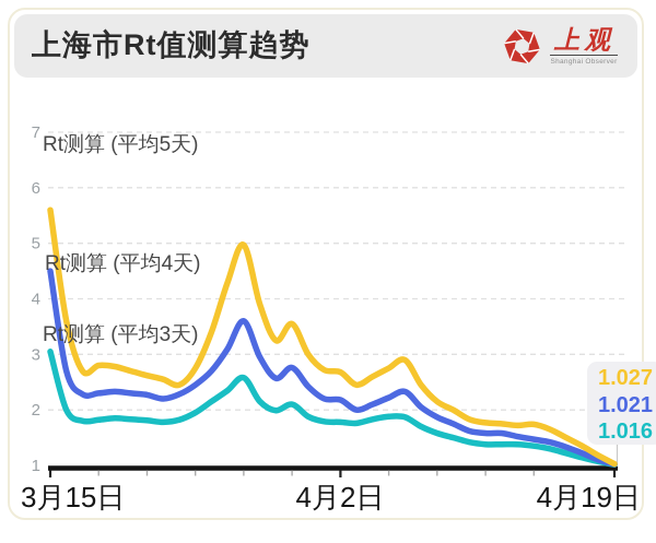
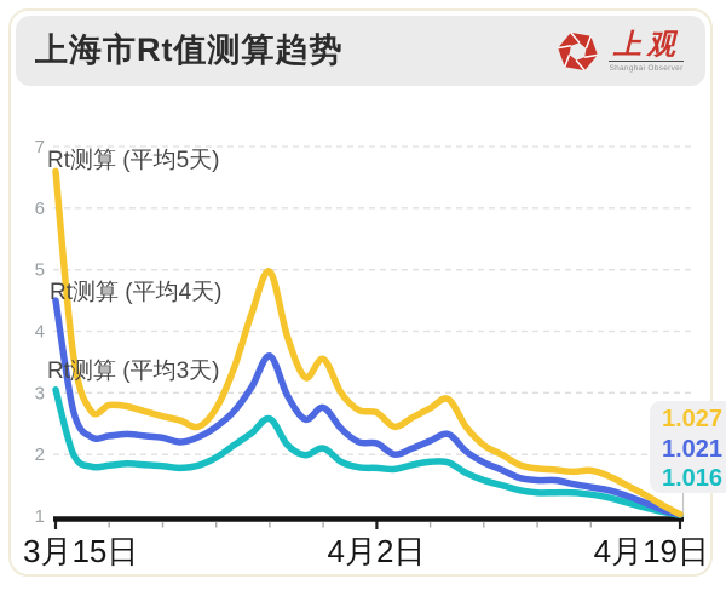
Rt测算 (平均5天)/3月15日: 5.6 -> 6.6
